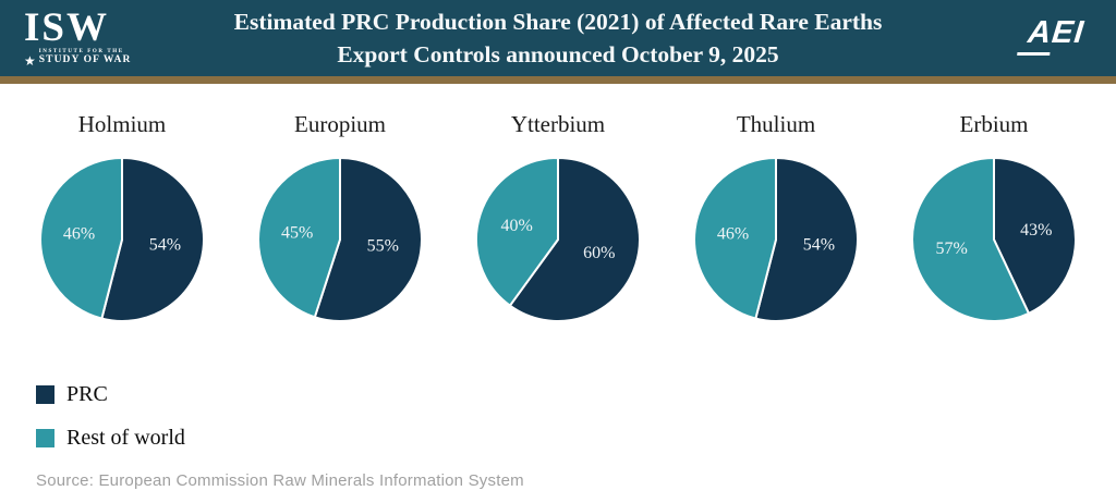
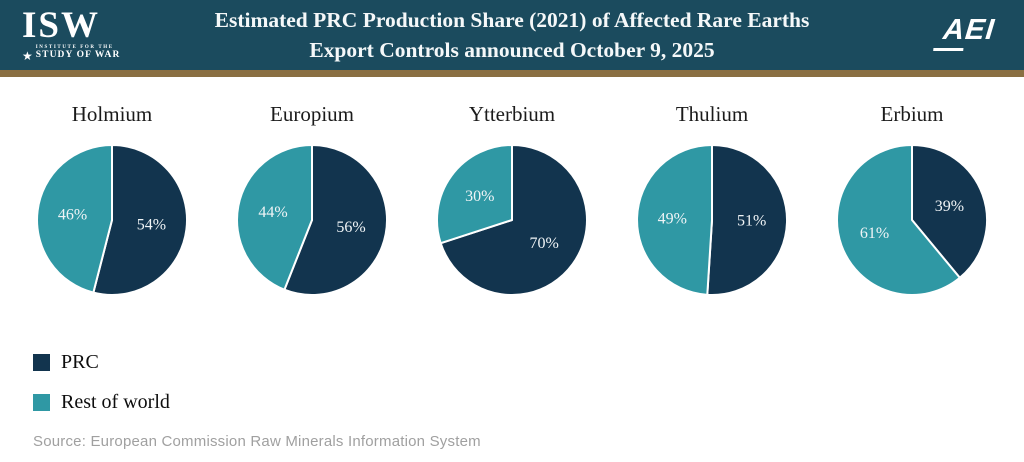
Europium/PRC: 55% -> 56%
Europium/Rest of world: 45% -> 44%
Ytterbium/PRC: 60% -> 70%
Ytterbium/Rest of world: 40% -> 30%
Thulium/PRC: 54% -> 51%
Thulium/Rest of world: 46% -> 49%
Erbium/PRC: 43% -> 39%
Erbium/Rest of world: 57% -> 61%
